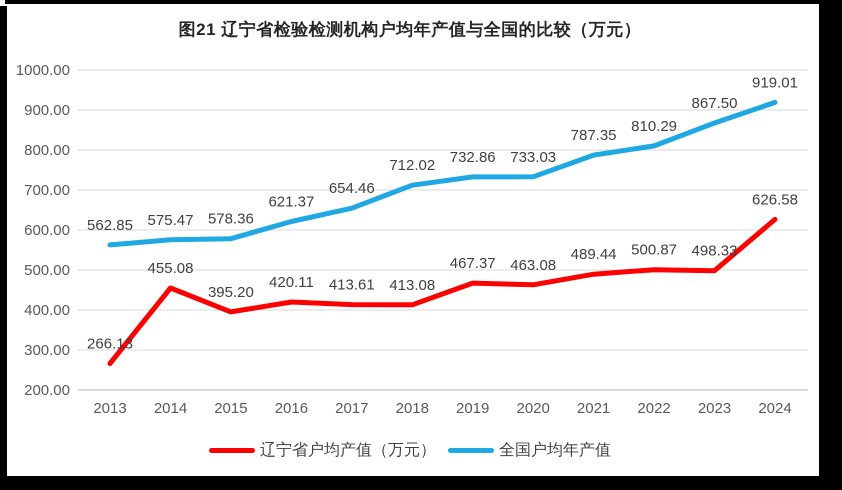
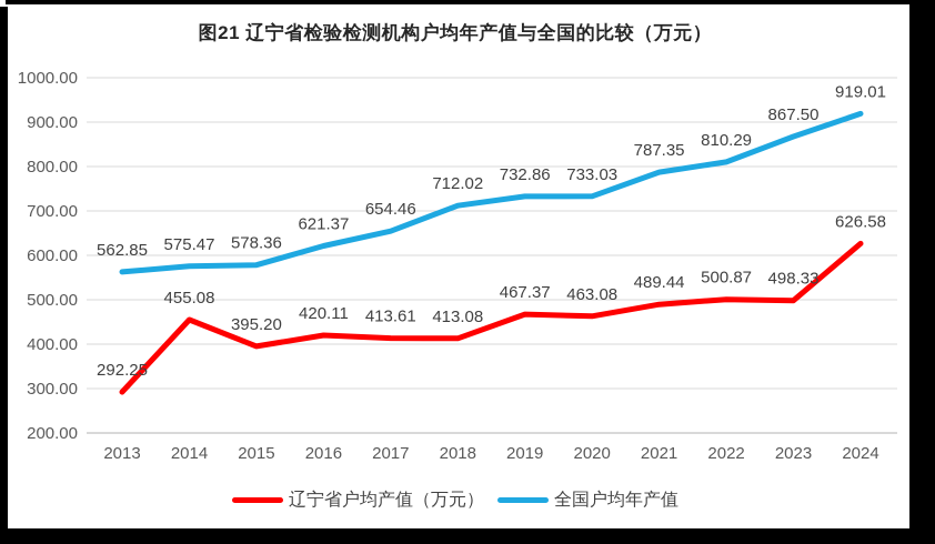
辽宁省户均产值（万元）/2013: 266.13 -> 292.25
